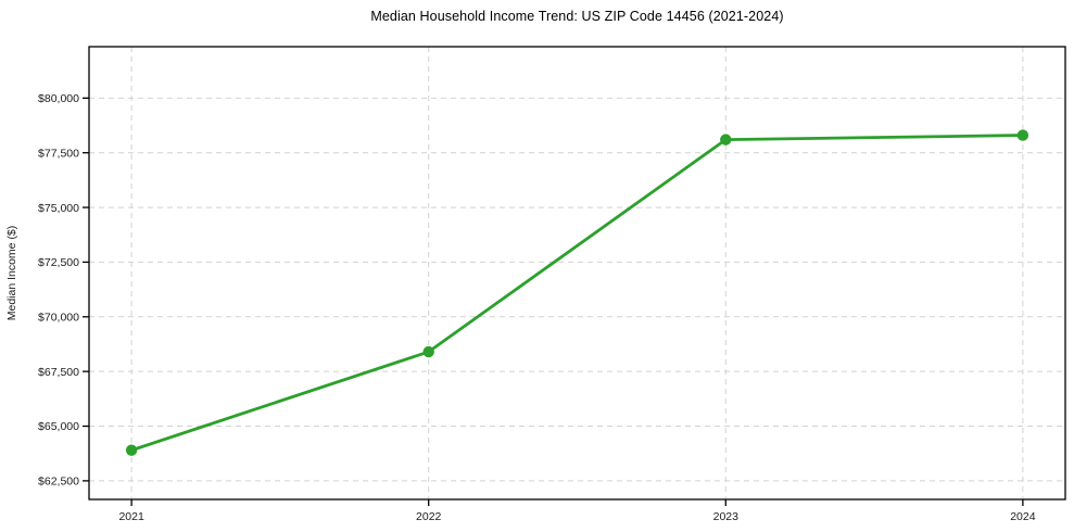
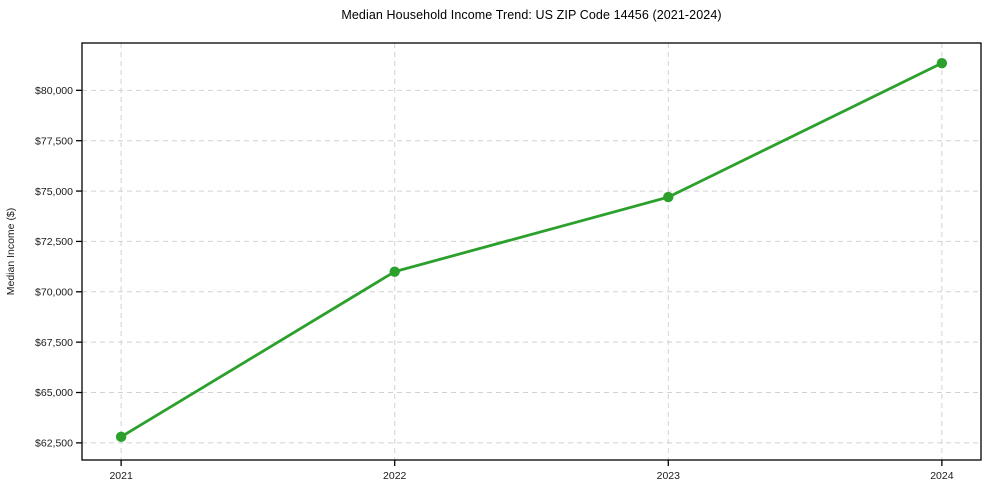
2021: $63900 -> $62800
2022: $68400 -> $71000
2023: $78100 -> $74700
2024: $78300 -> $81400
